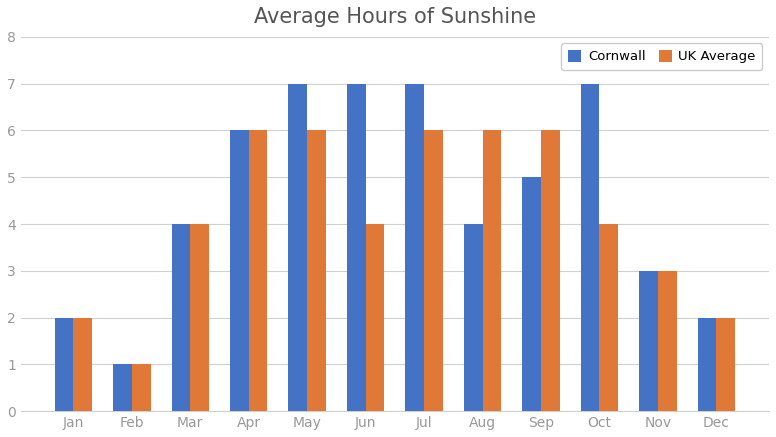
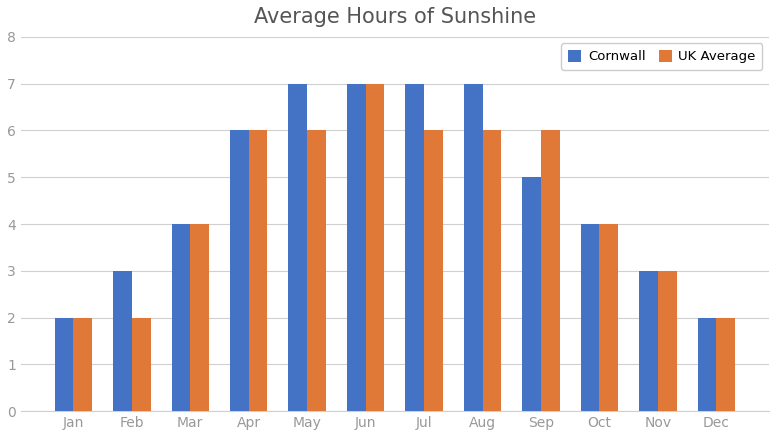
Cornwall/Feb: 1 -> 3
UK Average/Feb: 1 -> 2
UK Average/Jun: 4 -> 7
Cornwall/Aug: 4 -> 7
Cornwall/Oct: 7 -> 4
